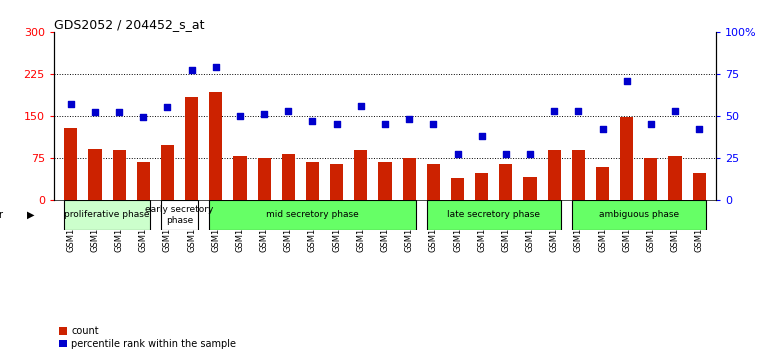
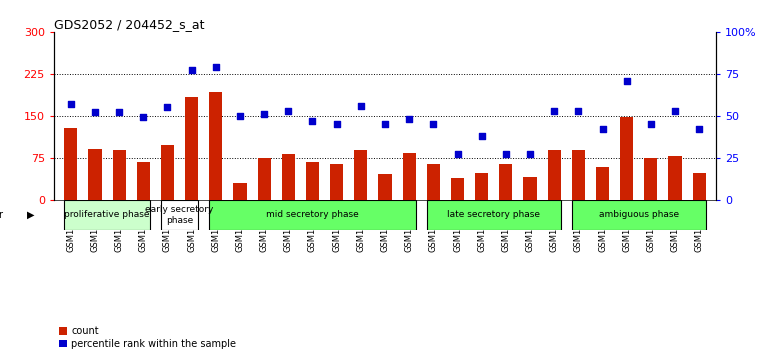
count/GSM109824: 78 -> 30
count/GSM109830: 67 -> 46
count/GSM109831: 74 -> 84
